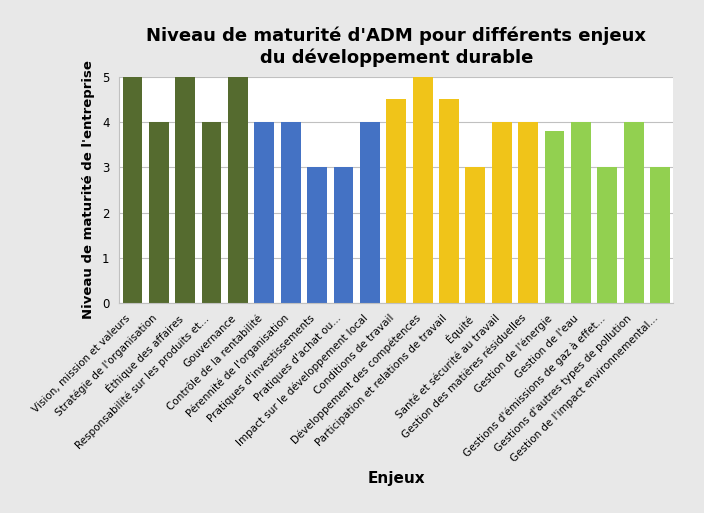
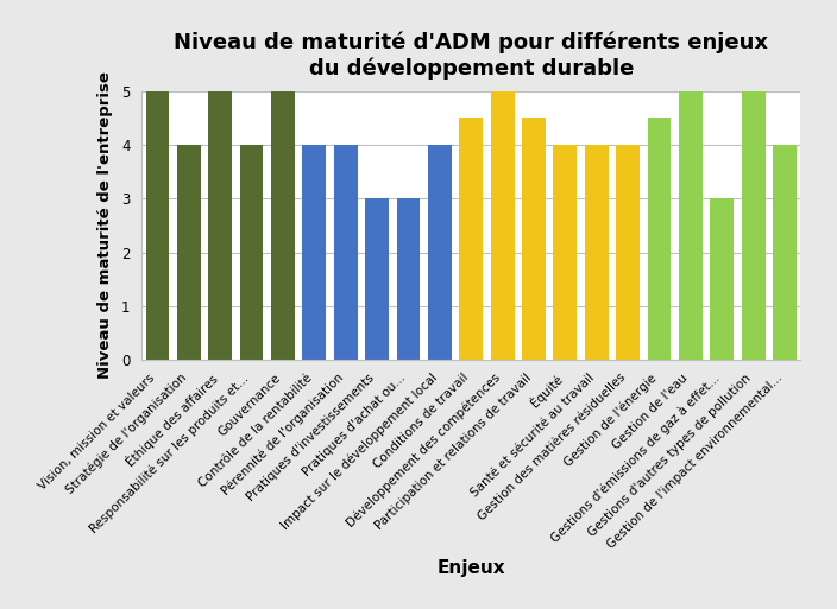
Équité: 3.0 -> 4.0
Gestion de l'énergie: 3.8 -> 4.5
Gestion de l'eau: 4.0 -> 5.0
Gestions d'autres types de pollution: 4.0 -> 5.0
Gestion de l'impact environnemental...: 3.0 -> 4.0
